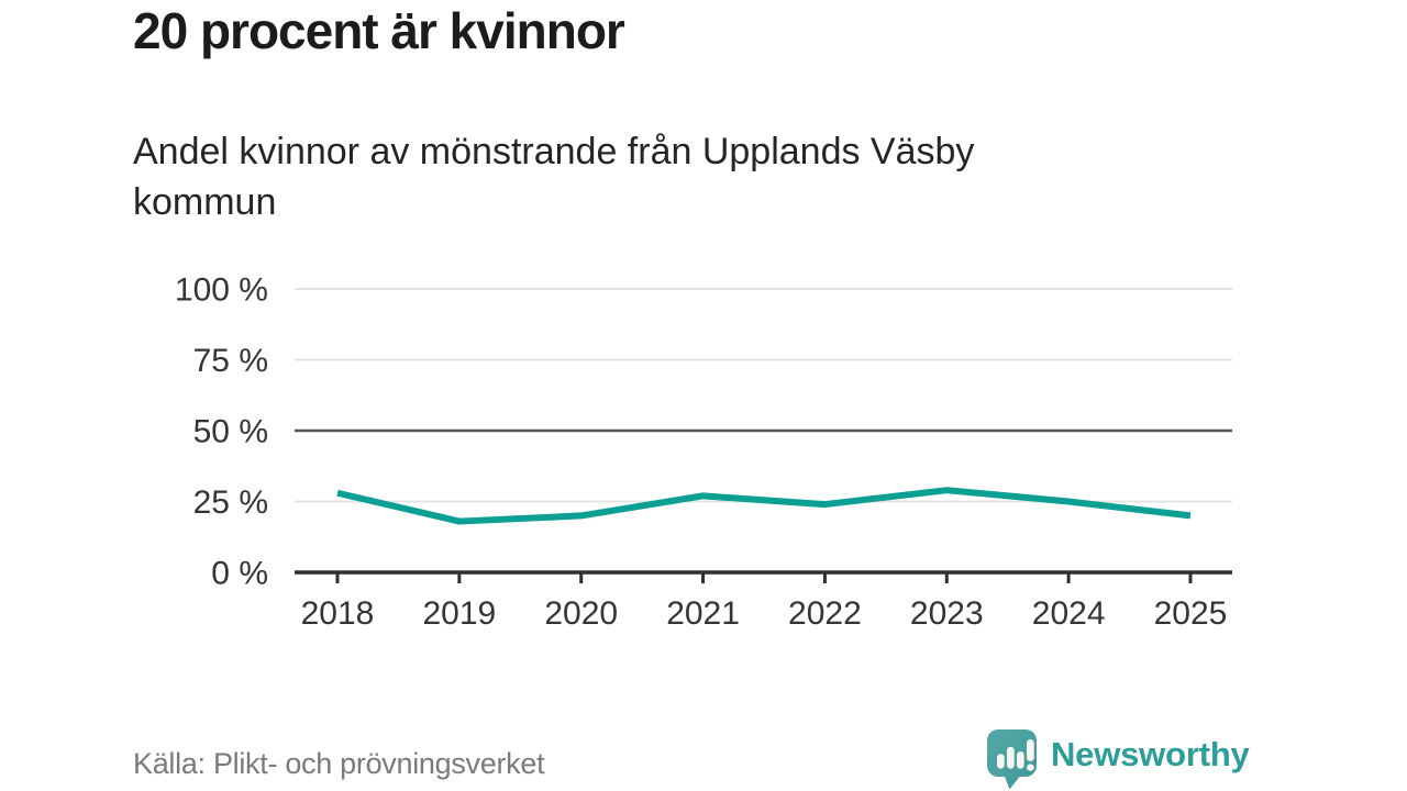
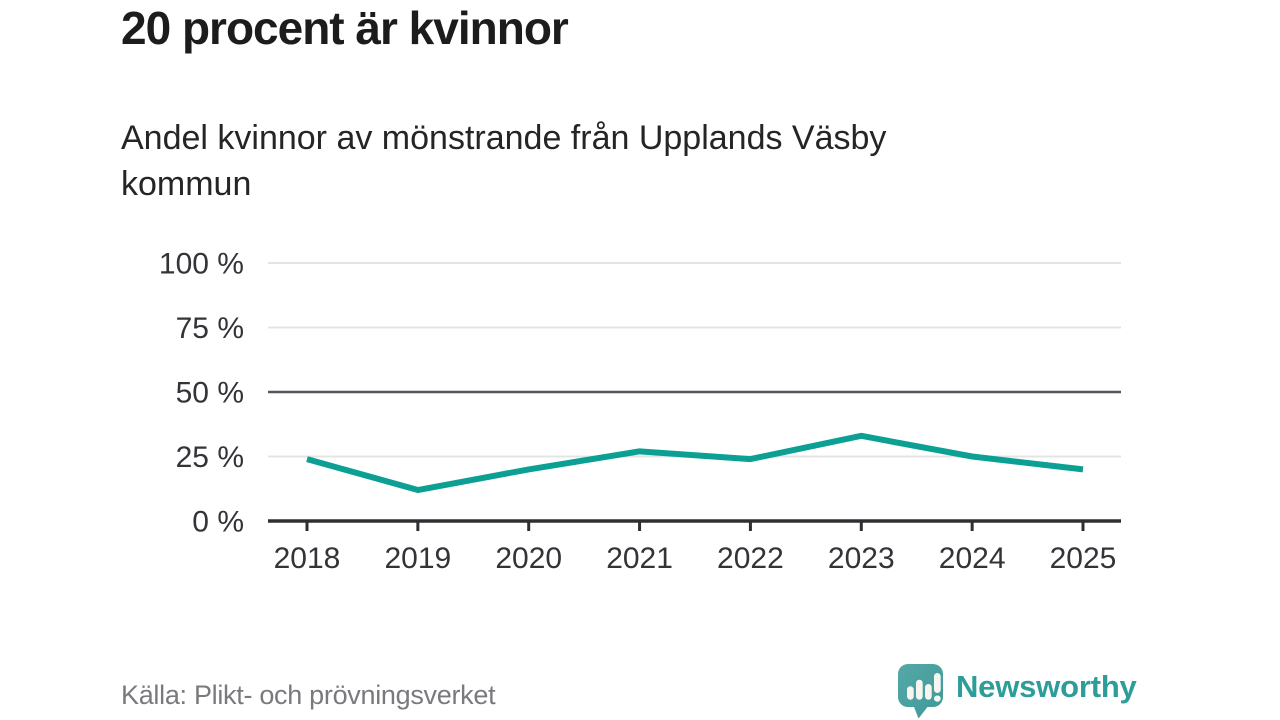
2018: 28% -> 24%
2019: 18% -> 12%
2023: 29% -> 33%
